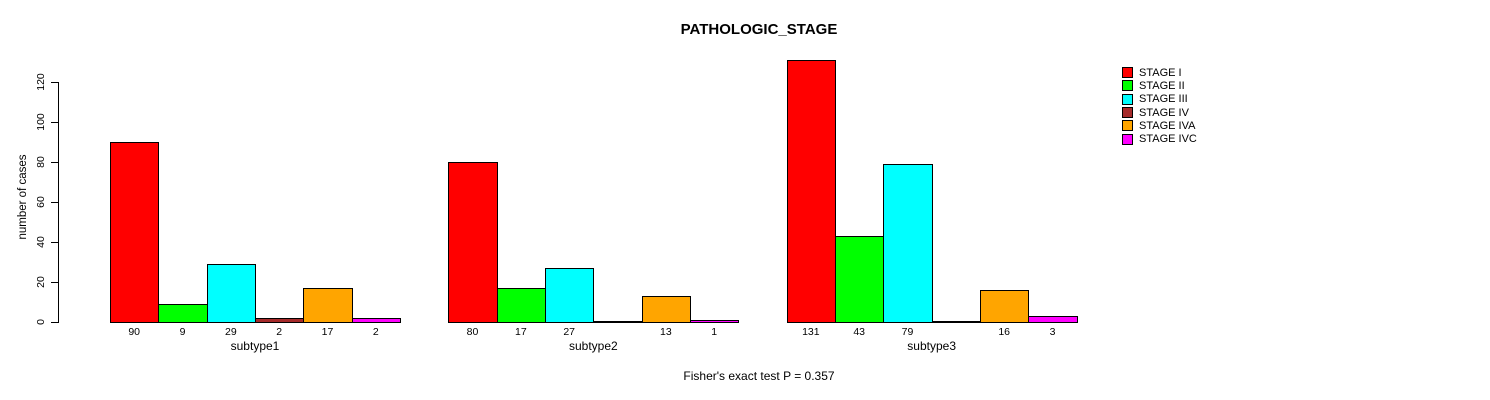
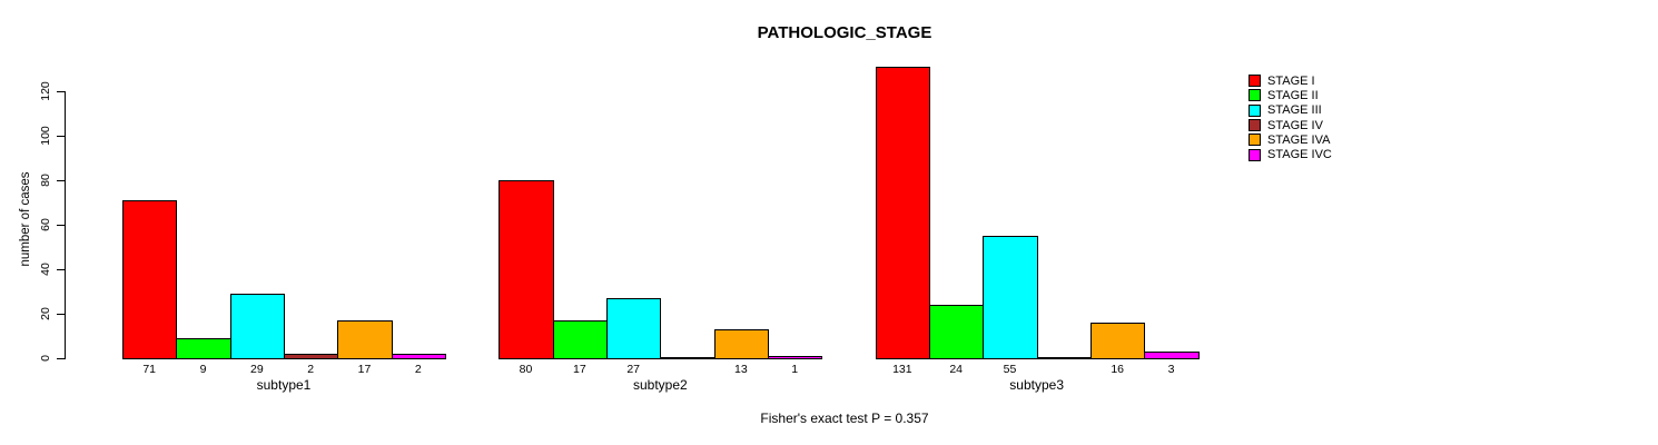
STAGE I/subtype1: 90 -> 71
STAGE II/subtype3: 43 -> 24
STAGE III/subtype3: 79 -> 55
